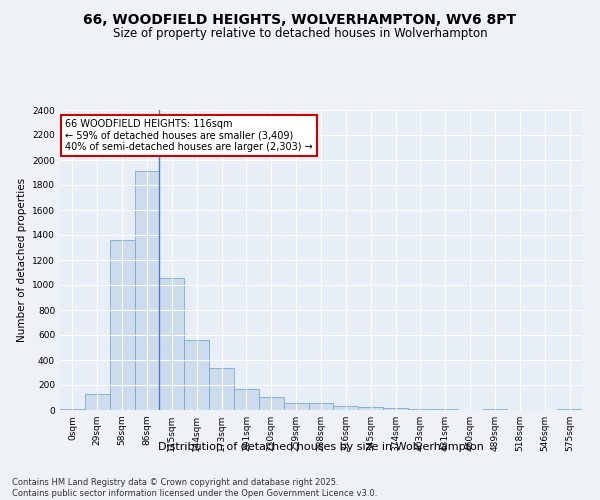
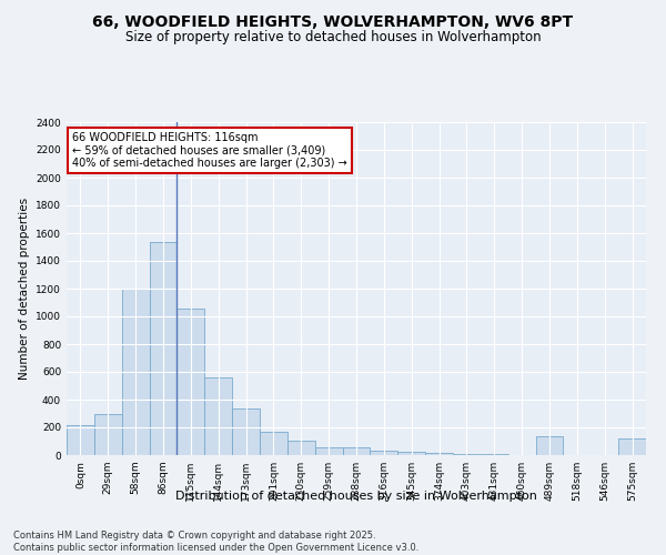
0sqm: 10 -> 220
29sqm: 120 -> 300
58sqm: 1360 -> 1200
86sqm: 1910 -> 1540
489sqm: 10 -> 140
575sqm: 10 -> 120
